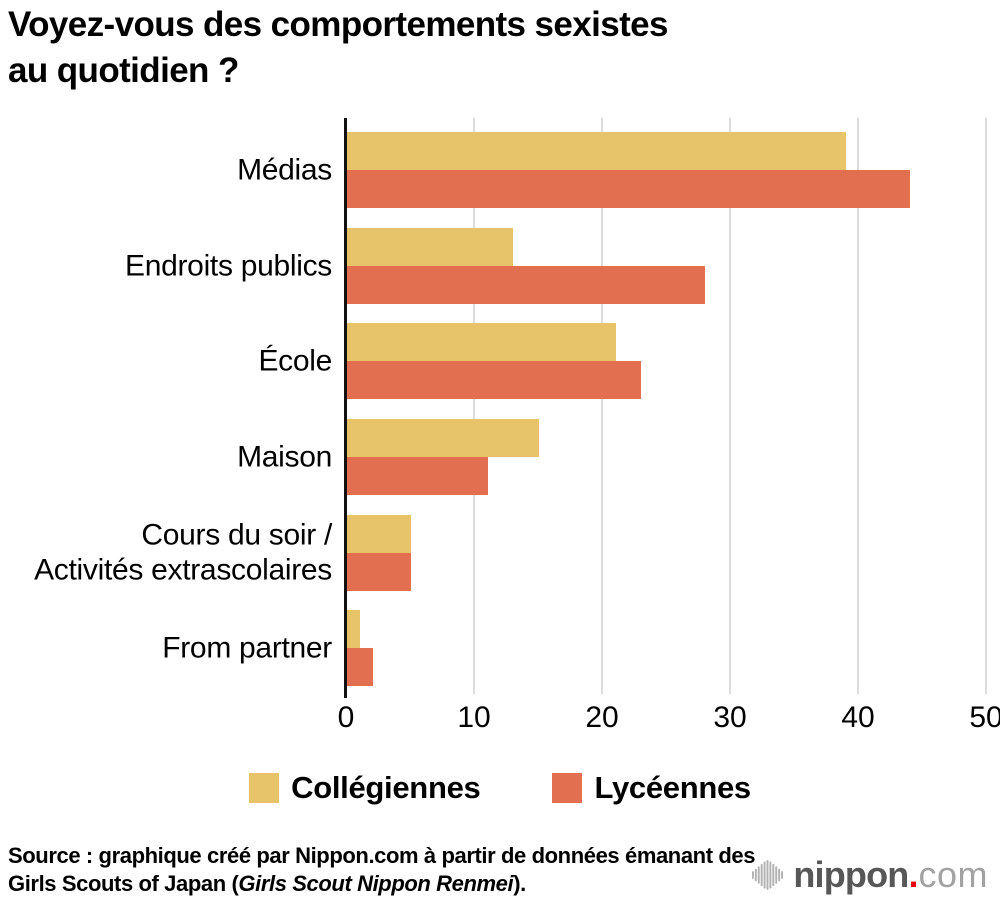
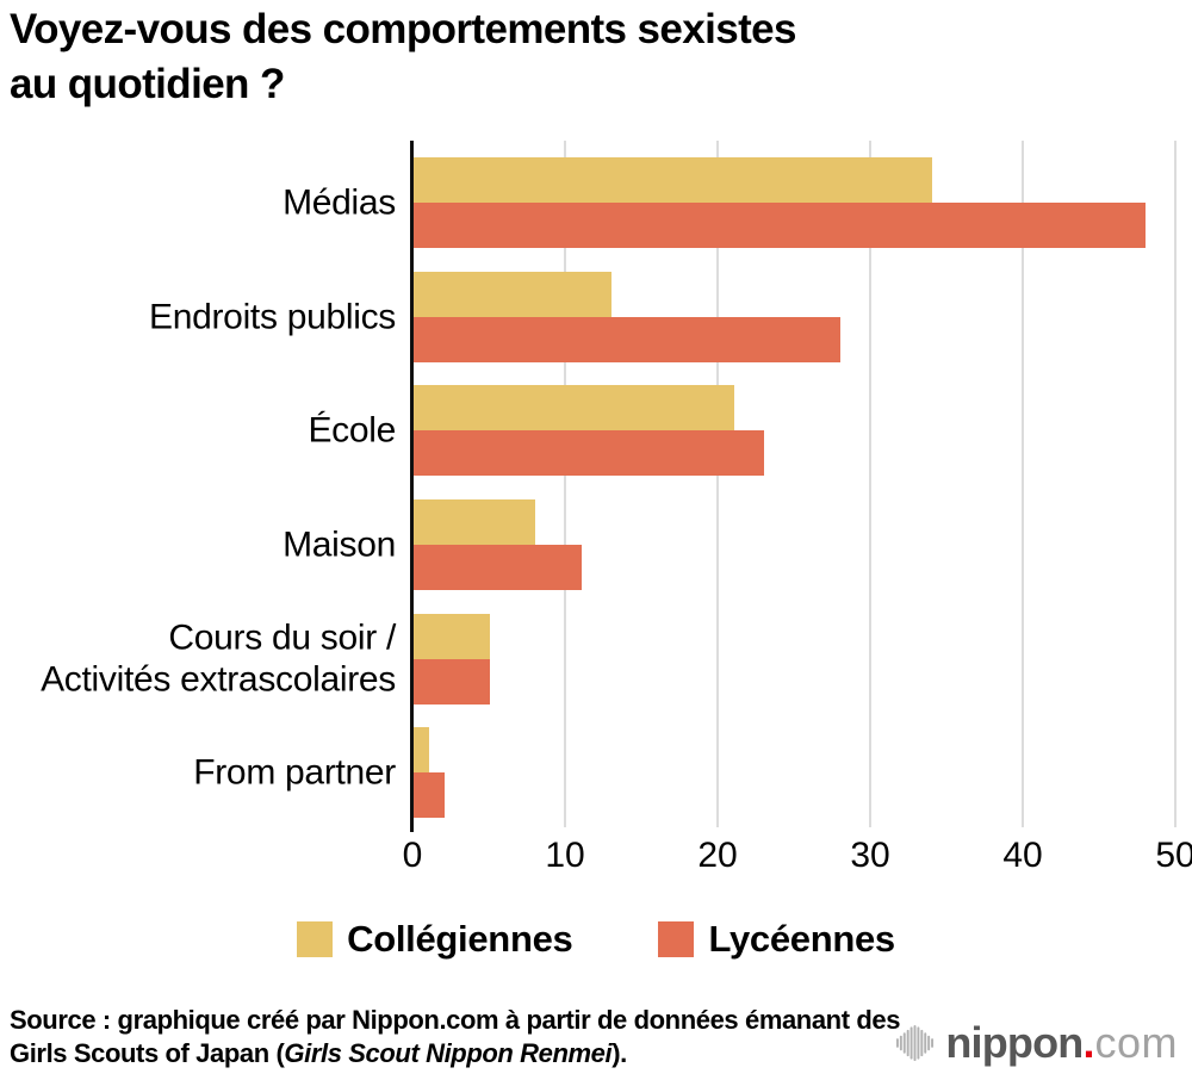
Collégiennes/Médias: 39 -> 34
Lycéennes/Médias: 44 -> 48
Collégiennes/Maison: 15 -> 8
